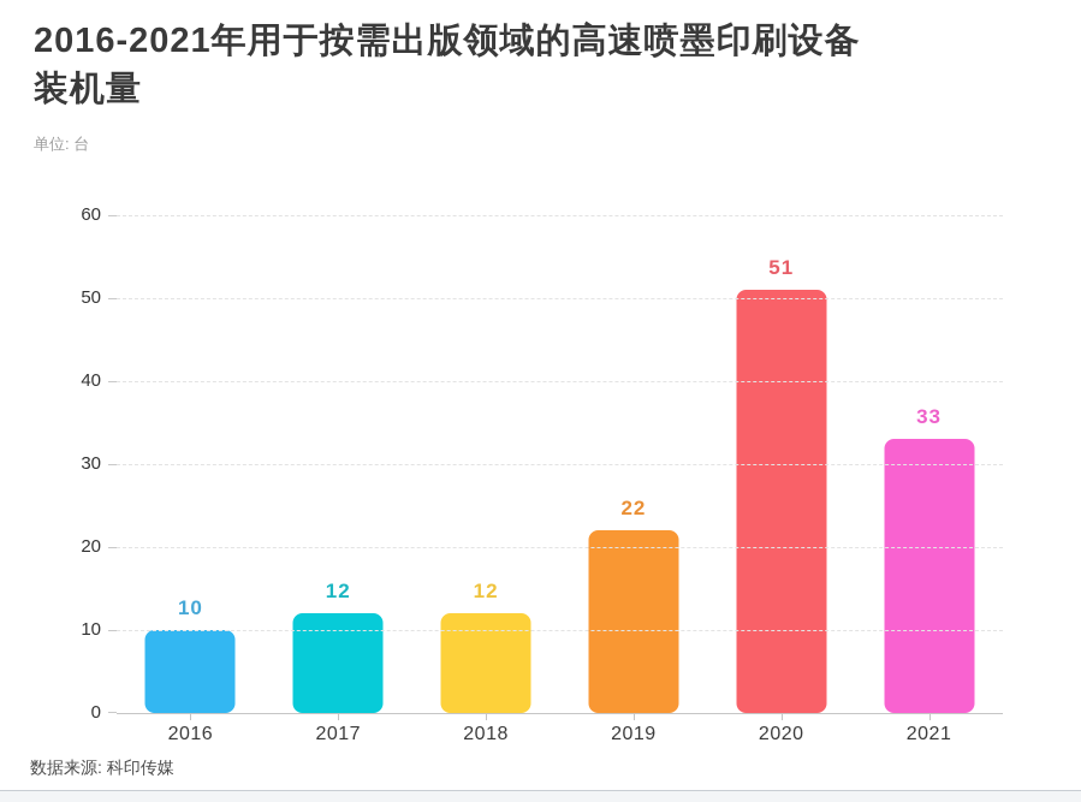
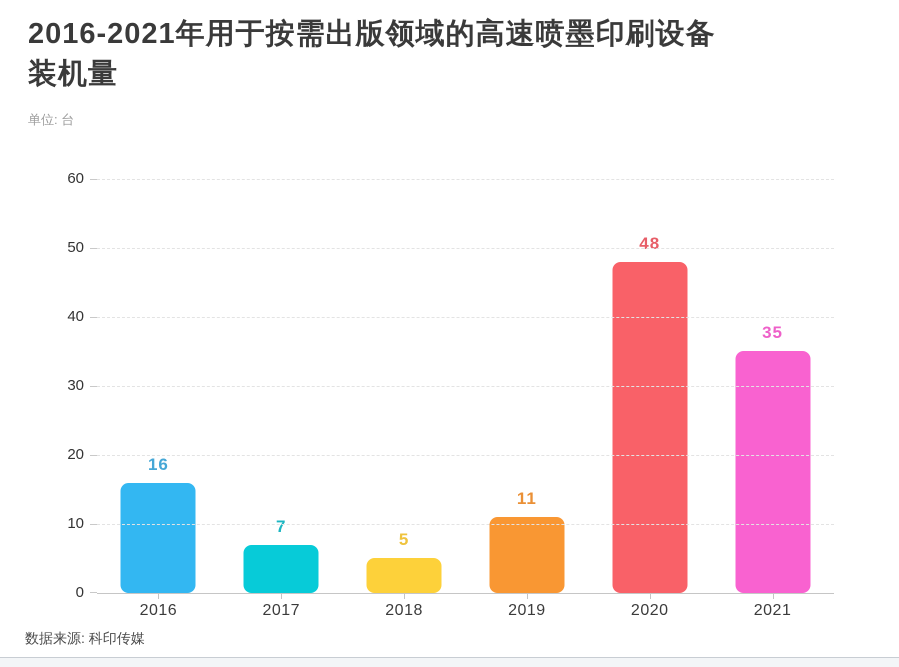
2016: 10 -> 16
2017: 12 -> 7
2018: 12 -> 5
2019: 22 -> 11
2020: 51 -> 48
2021: 33 -> 35
